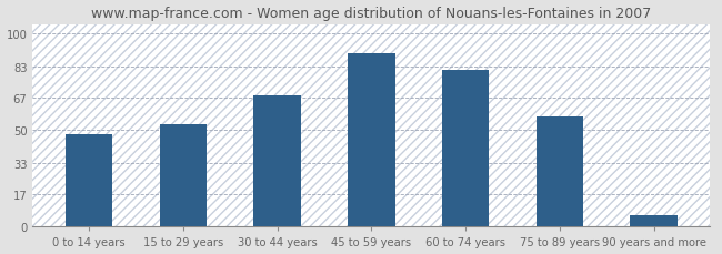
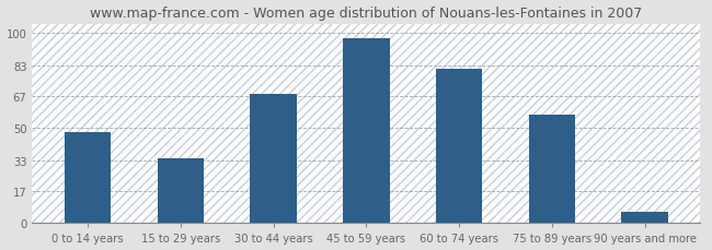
15 to 29 years: 53 -> 34
45 to 59 years: 90 -> 97
